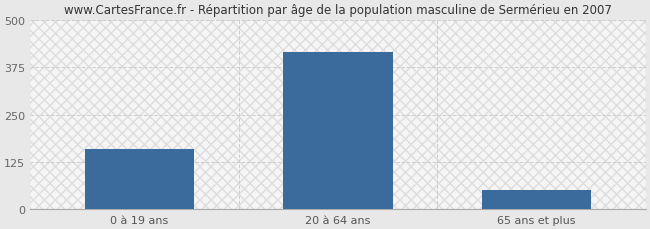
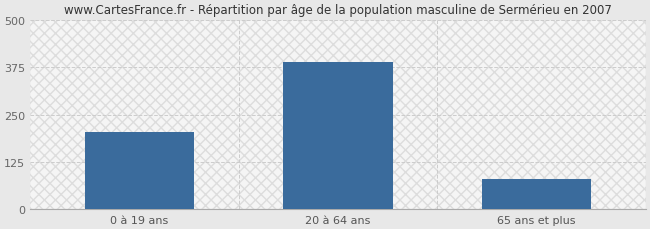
0 à 19 ans: 160 -> 205
20 à 64 ans: 415 -> 390
65 ans et plus: 50 -> 80
